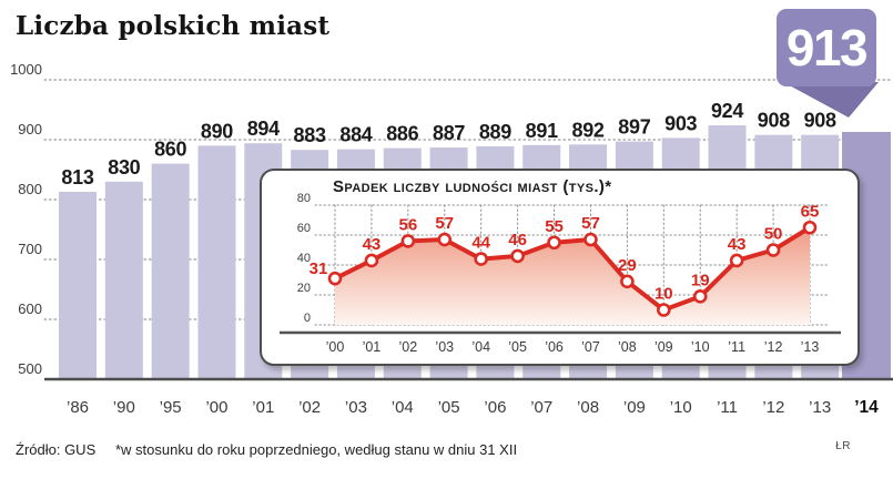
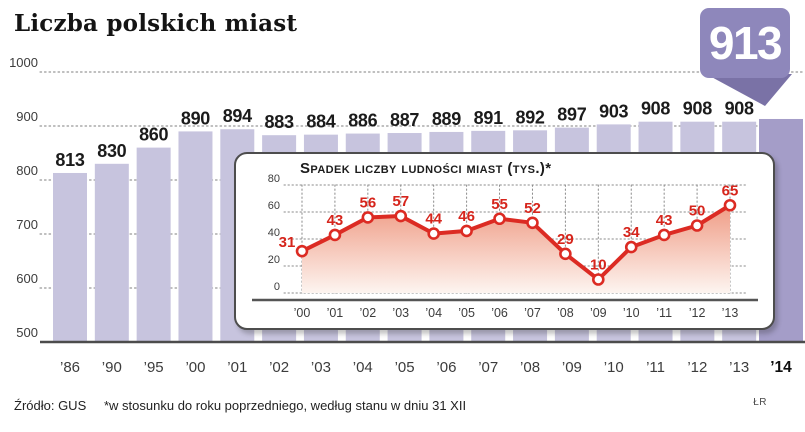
Liczba polskich miast/’11: 924 -> 908
Spadek liczby ludności miast (tys.)*/’07: 57 -> 52
Spadek liczby ludności miast (tys.)*/’10: 19 -> 34
